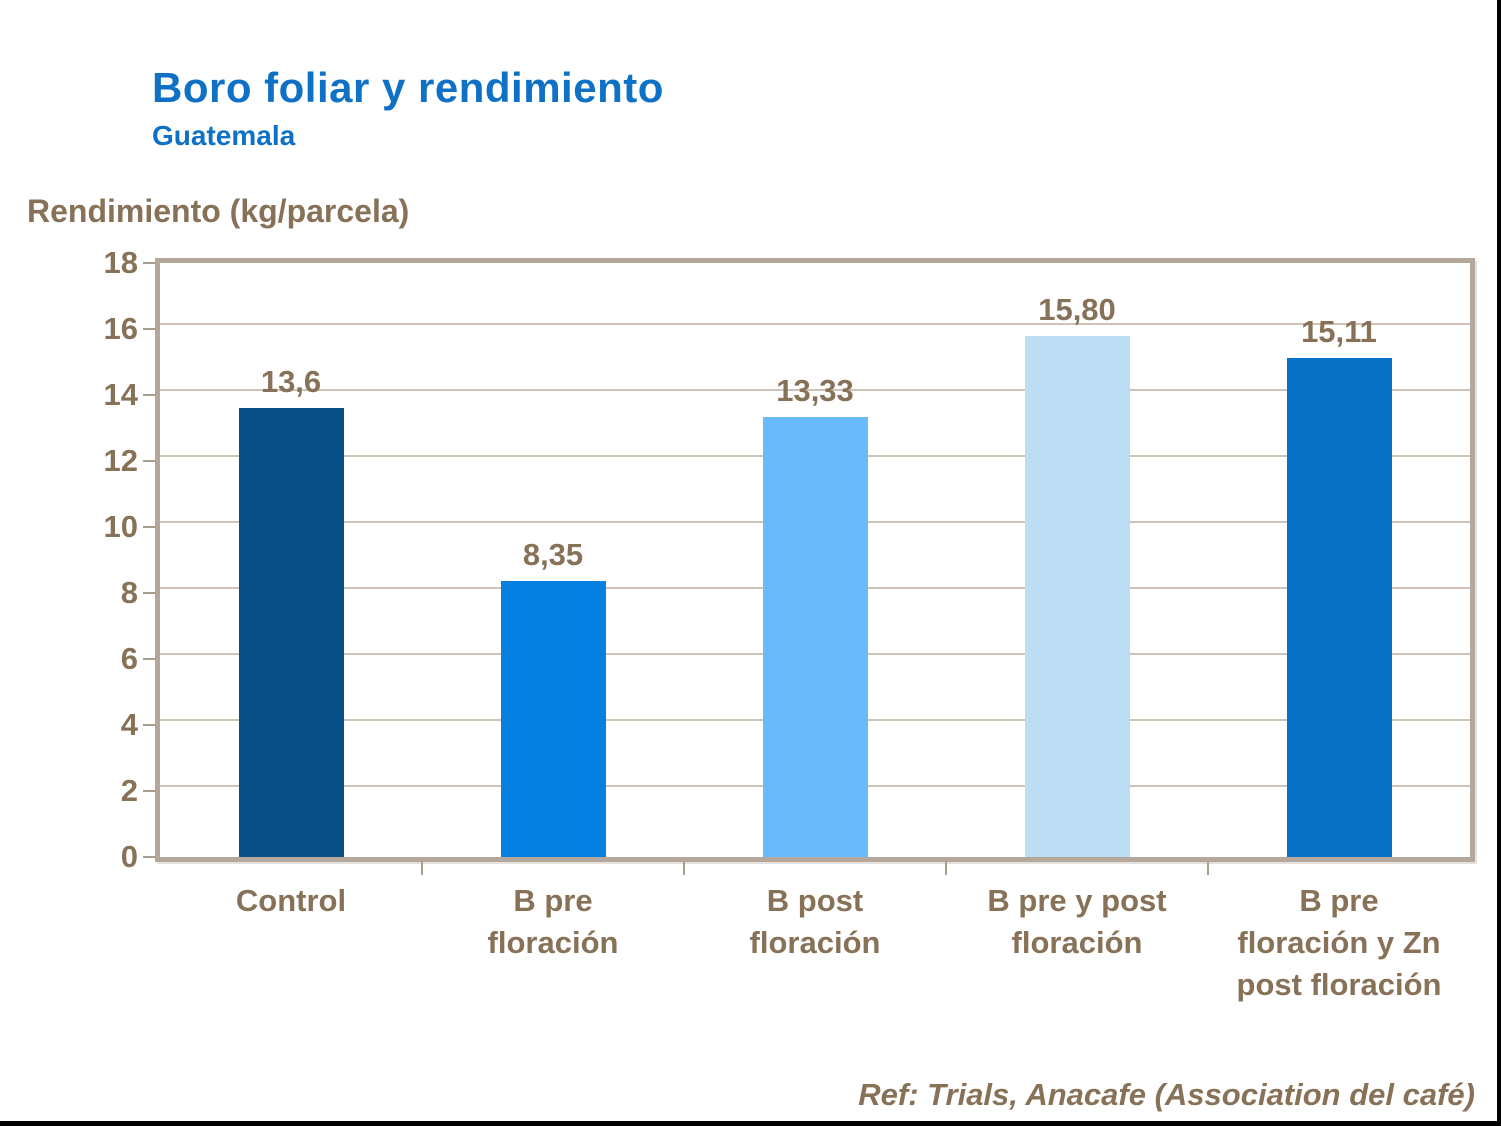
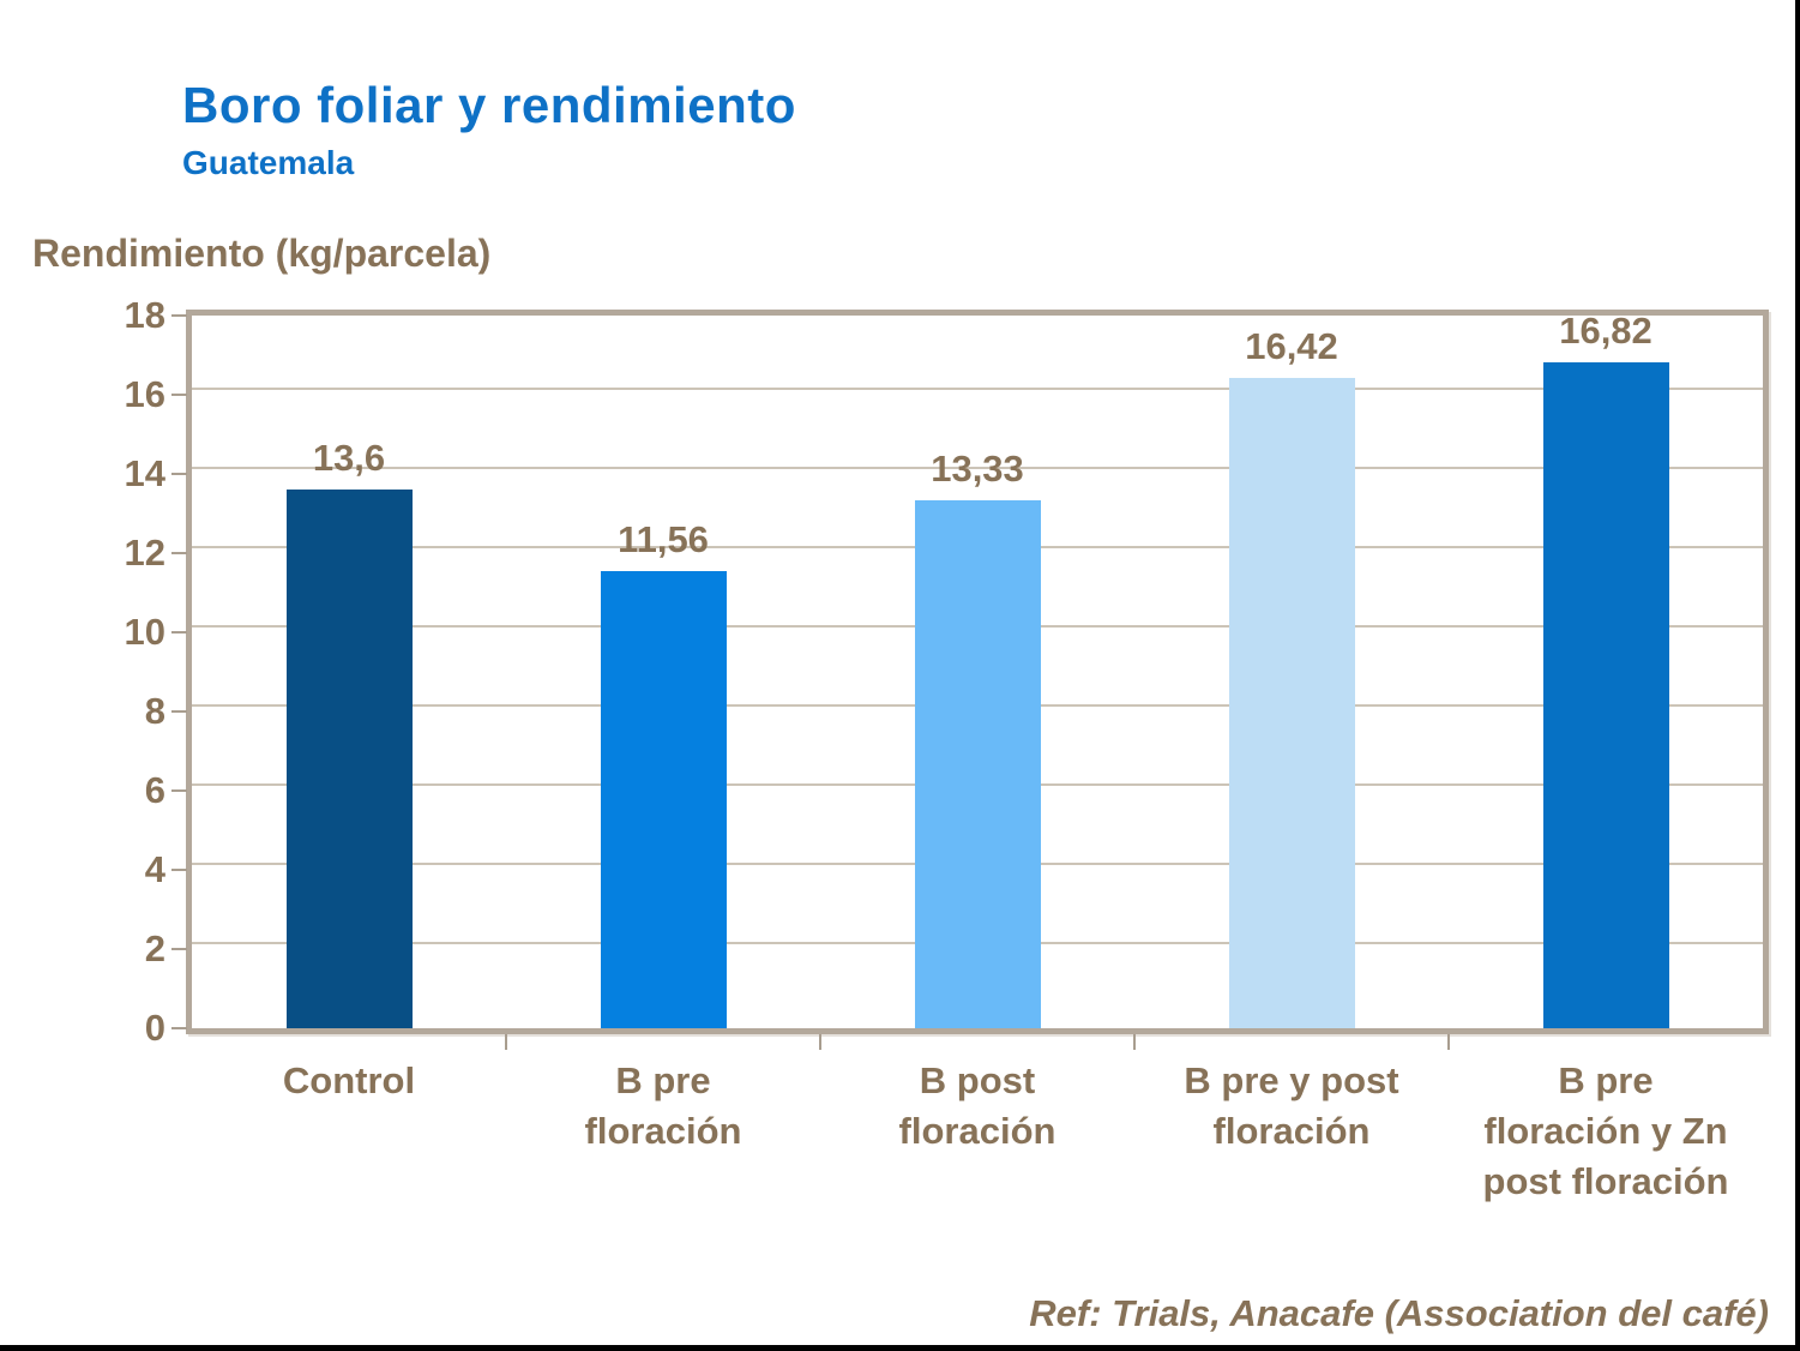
B pre floración: 8,35 -> 11,56
B pre y post floración: 15,80 -> 16,42
B pre floración y Zn post floración: 15,11 -> 16,82
